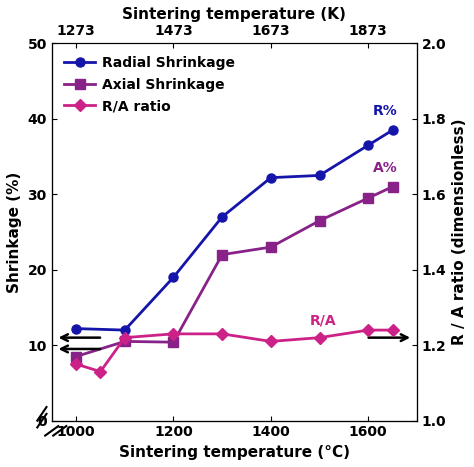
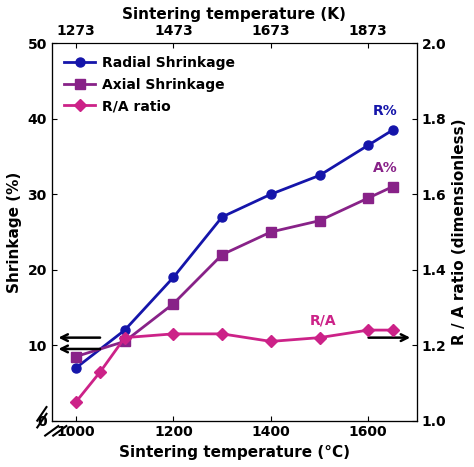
Radial Shrinkage/1000: 12.2 -> 7.0
R/A ratio/1000: 1.15 -> 1.05
Axial Shrinkage/1200: 10.4 -> 15.5
Radial Shrinkage/1400: 32.2 -> 30.0
Axial Shrinkage/1400: 23.0 -> 25.0
